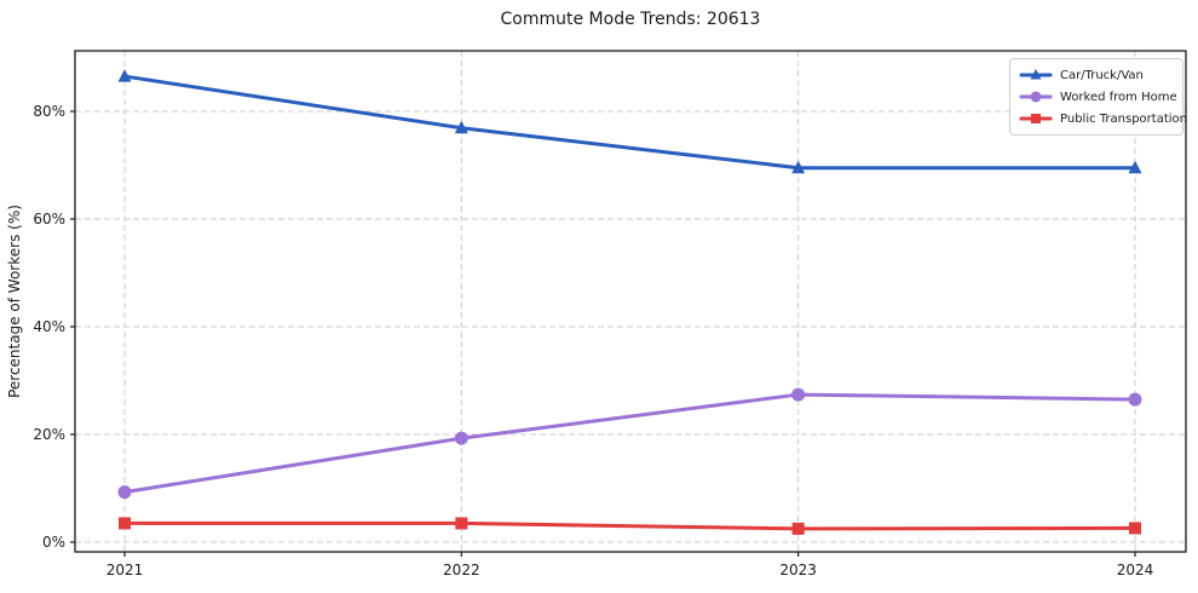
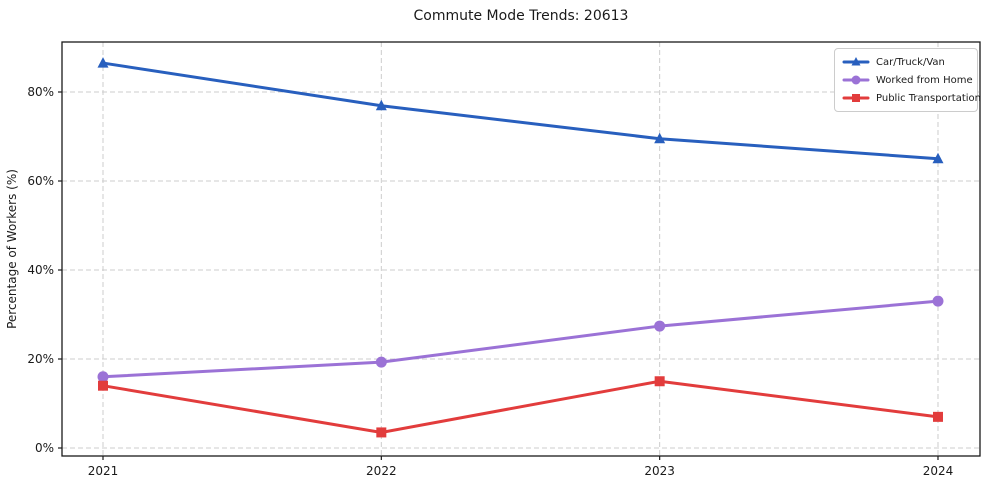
Worked from Home/2021: 9% -> 16%
Public Transportation/2021: 4% -> 14%
Public Transportation/2023: 2% -> 15%
Car/Truck/Van/2024: 70% -> 65%
Worked from Home/2024: 26% -> 33%
Public Transportation/2024: 3% -> 7%
